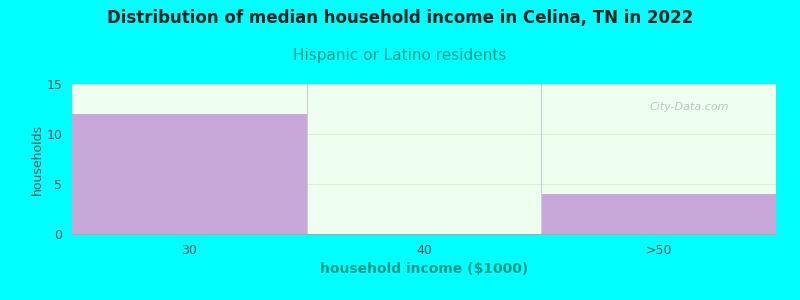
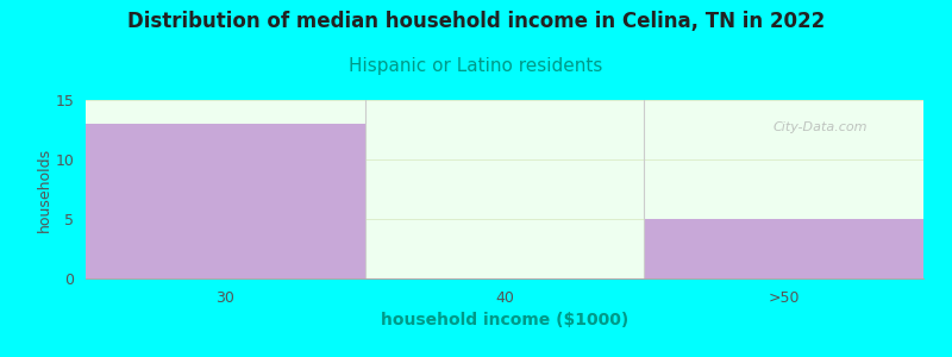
30: 12 -> 13
>50: 4 -> 5
